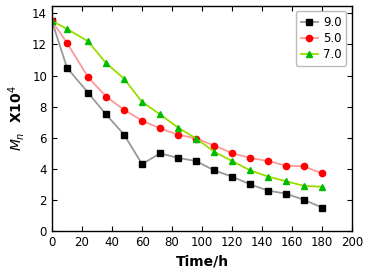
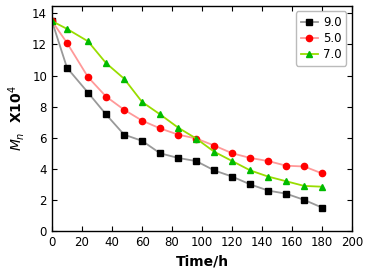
9.0/60: 4.3 -> 5.8
